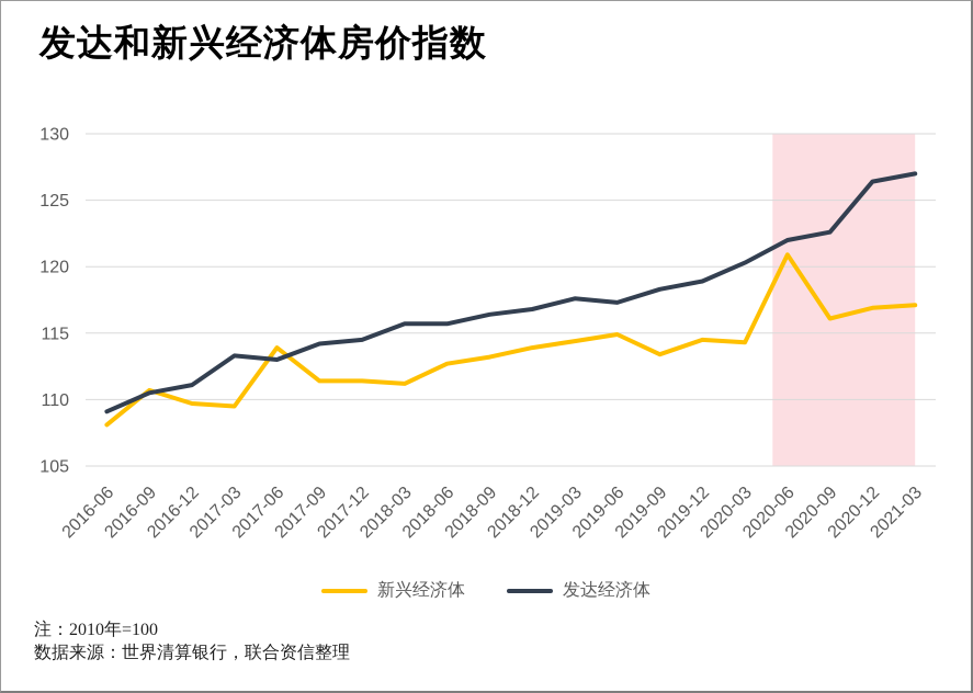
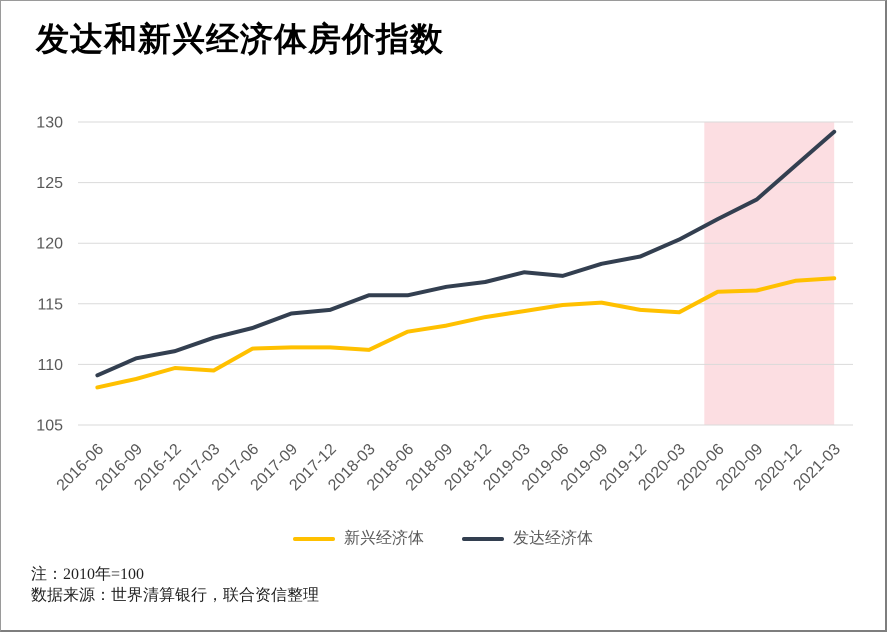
新兴经济体/2016-09: 110.7 -> 108.8
发达经济体/2017-03: 113.3 -> 112.2
新兴经济体/2017-06: 113.9 -> 111.3
新兴经济体/2019-09: 113.4 -> 115.1
新兴经济体/2020-06: 120.9 -> 116.0
发达经济体/2020-09: 122.6 -> 123.6
发达经济体/2021-03: 127.0 -> 129.2
